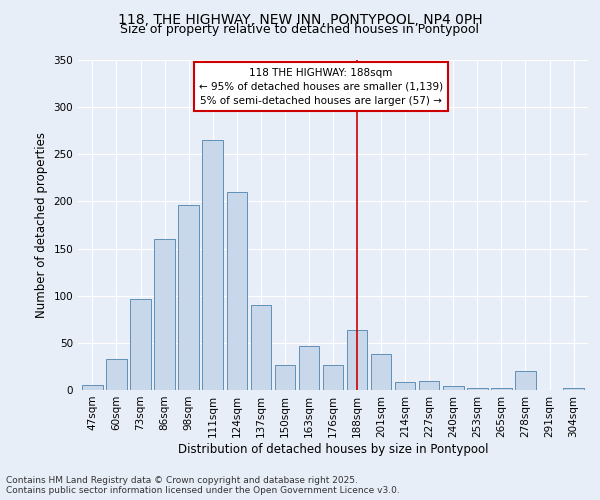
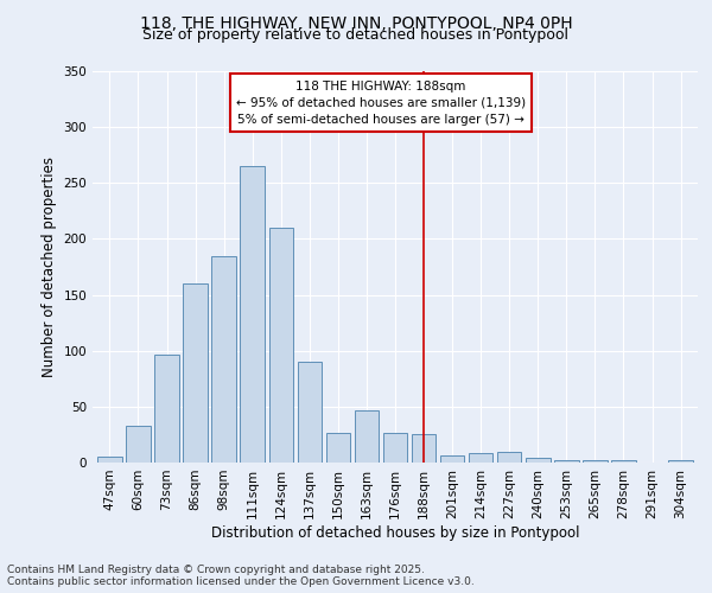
98sqm: 196 -> 185
188sqm: 64 -> 25
201sqm: 38 -> 6
278sqm: 20 -> 2
